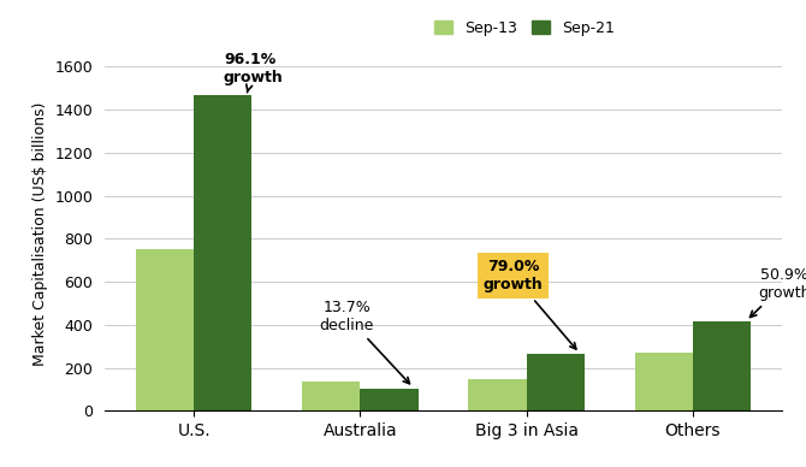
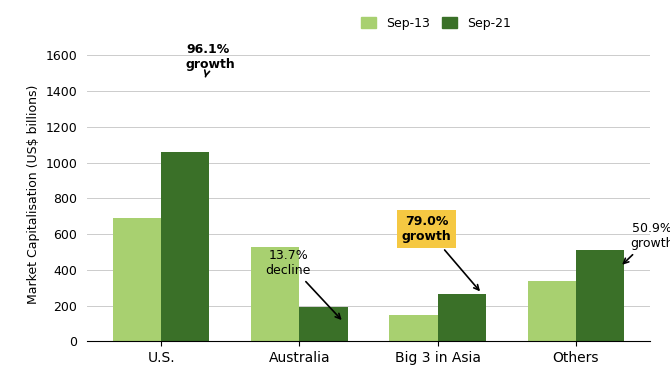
Sep-13/U.S.: 750 -> 690
Sep-21/U.S.: 1470 -> 1060
Sep-13/Australia: 140 -> 530
Sep-21/Australia: 100 -> 190
Sep-13/Others: 270 -> 340
Sep-21/Others: 420 -> 510
